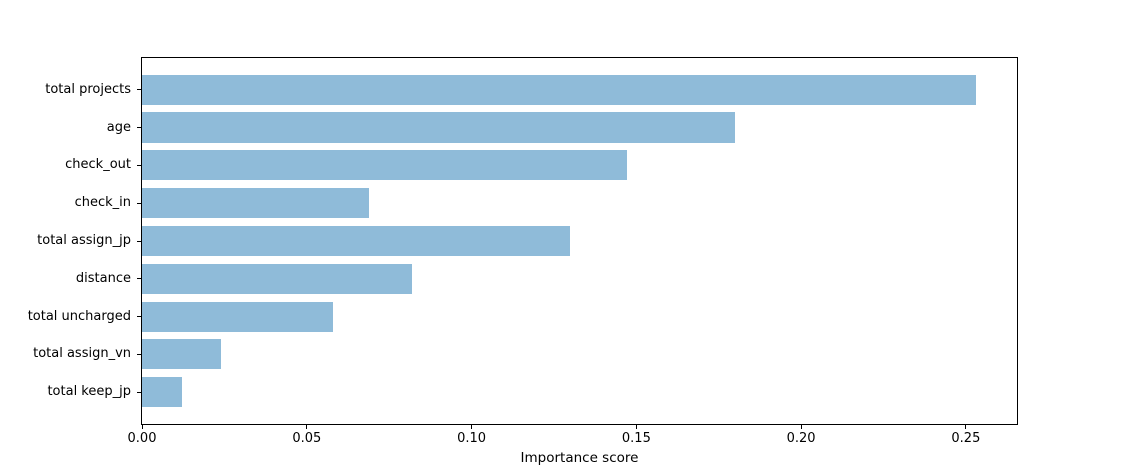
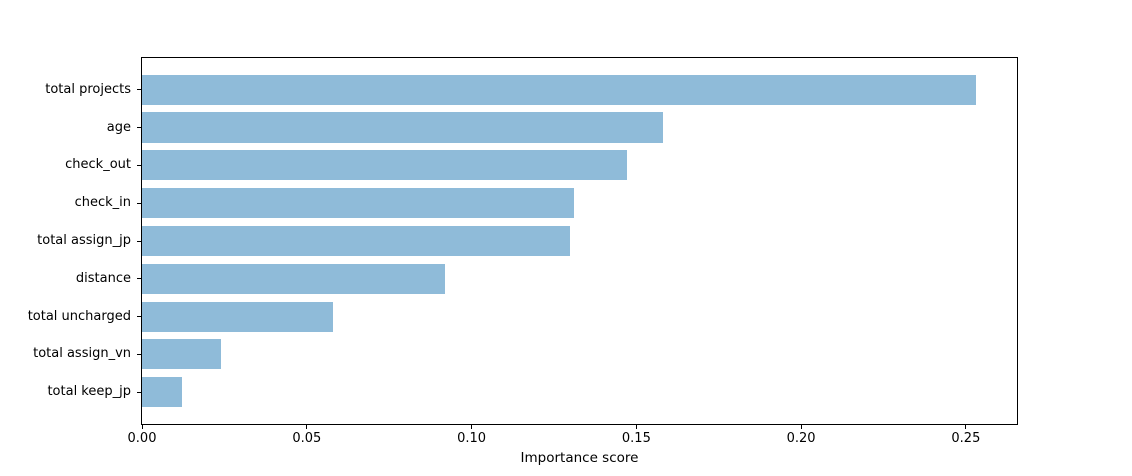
age: 0.180 -> 0.158
check_in: 0.069 -> 0.131
distance: 0.082 -> 0.092
